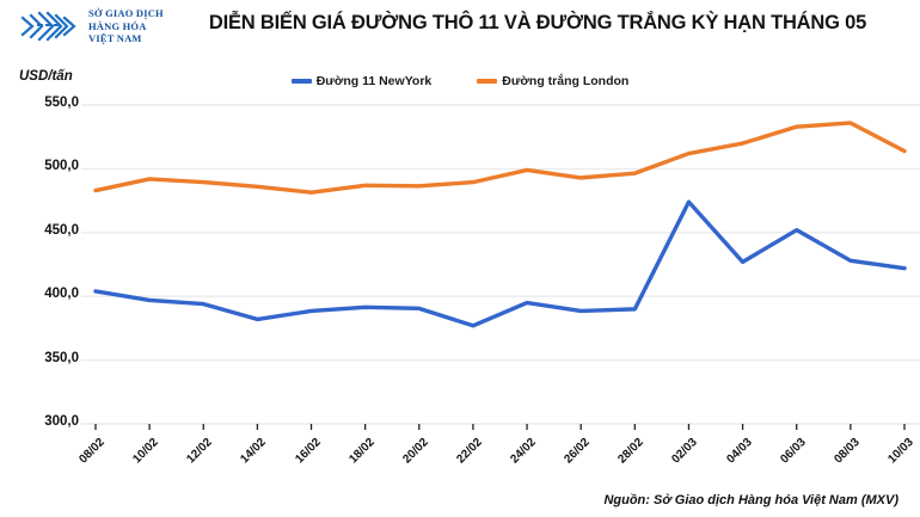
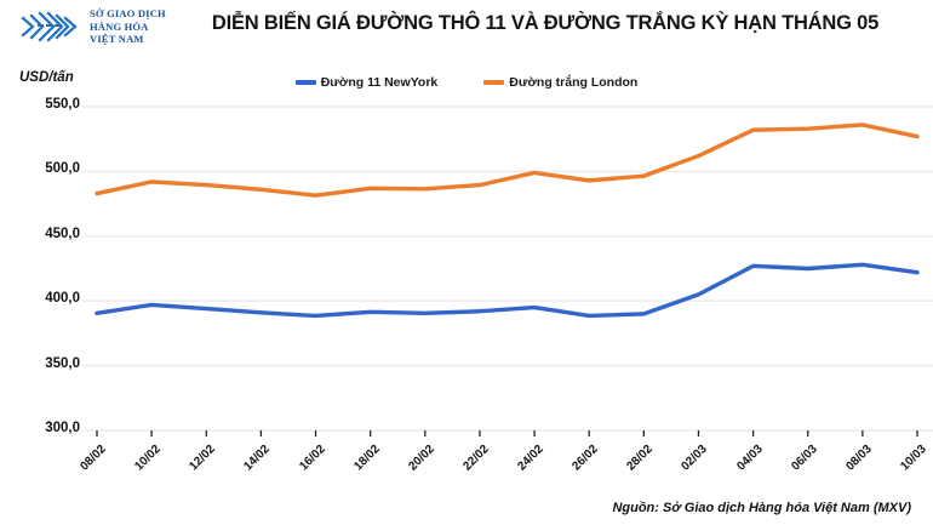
Đường 11 NewYork/08/02: 404 -> 390
Đường 11 NewYork/14/02: 382 -> 391
Đường 11 NewYork/22/02: 377 -> 392
Đường 11 NewYork/02/03: 474 -> 405
Đường trắng London/04/03: 520 -> 532
Đường 11 NewYork/06/03: 452 -> 425
Đường trắng London/10/03: 514 -> 527
